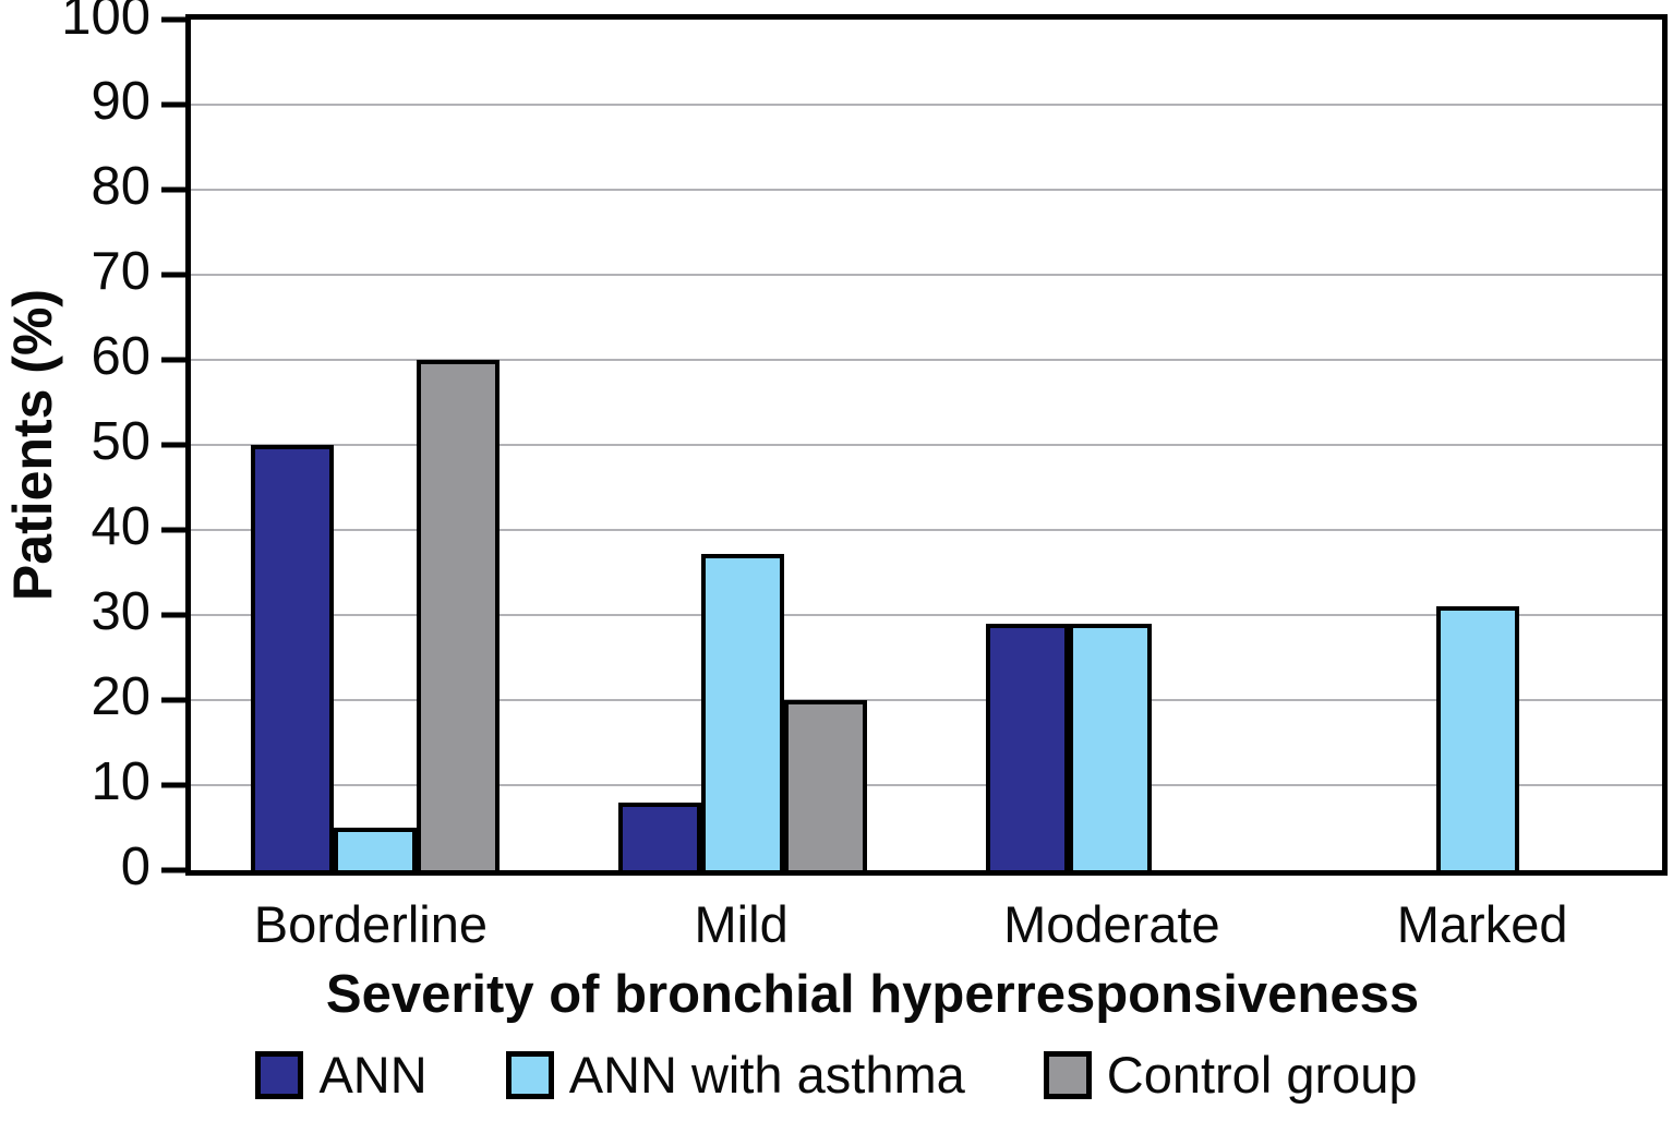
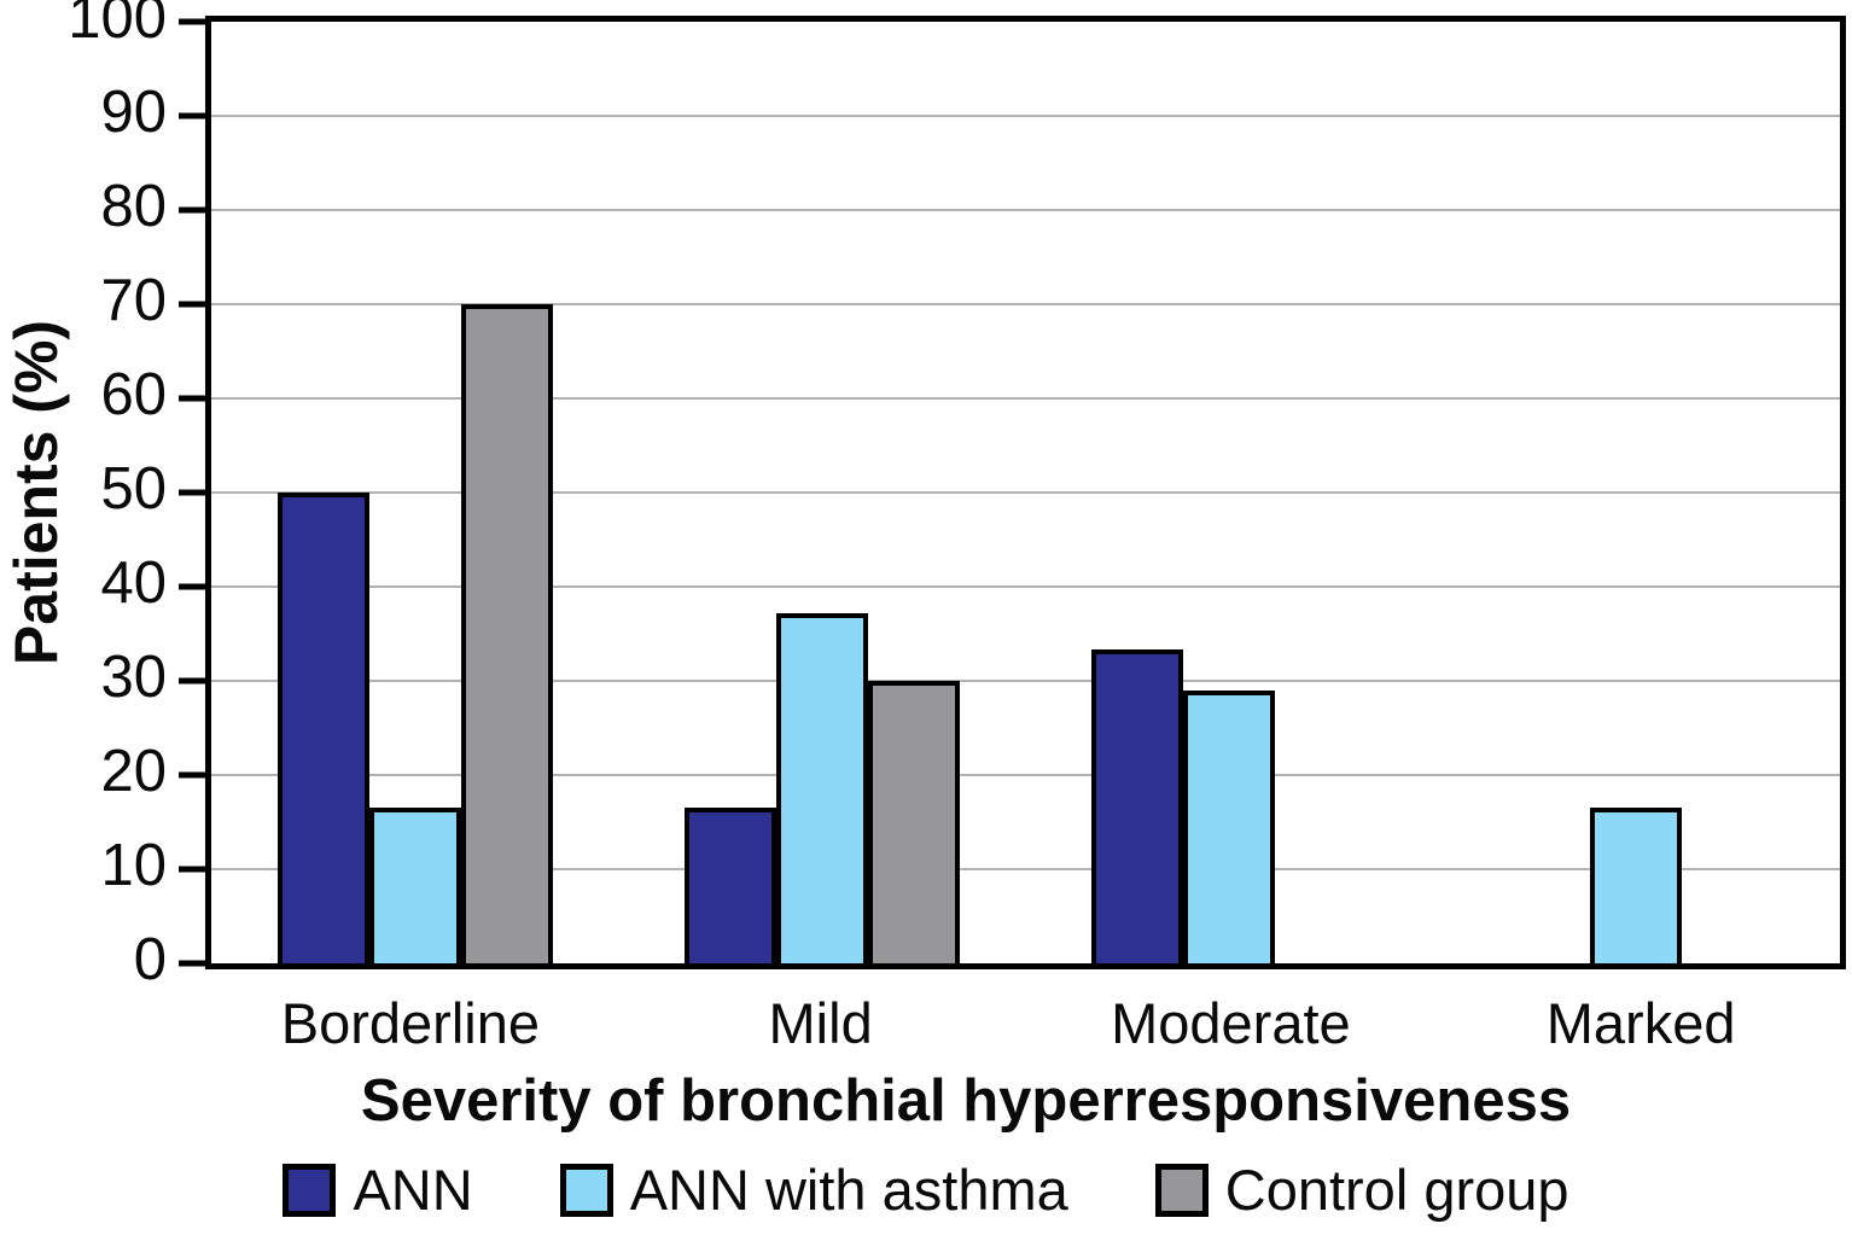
ANN with asthma/Borderline: 5 -> 16
Control group/Borderline: 60 -> 70
ANN/Mild: 8 -> 16
Control group/Mild: 20 -> 30
ANN/Moderate: 29 -> 33
ANN with asthma/Marked: 31 -> 16
